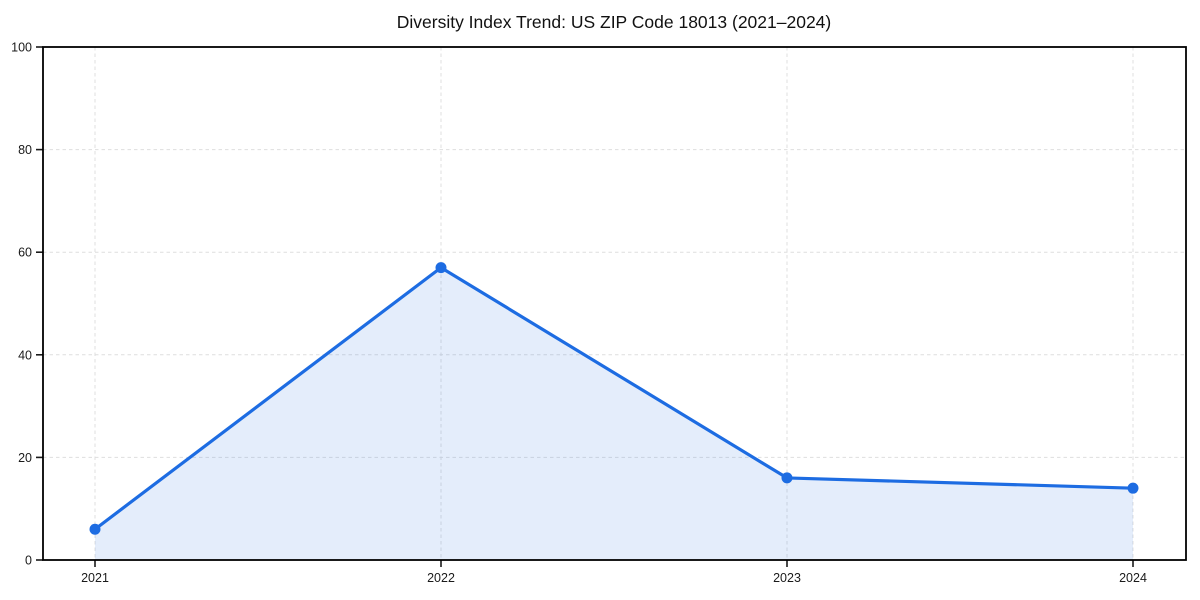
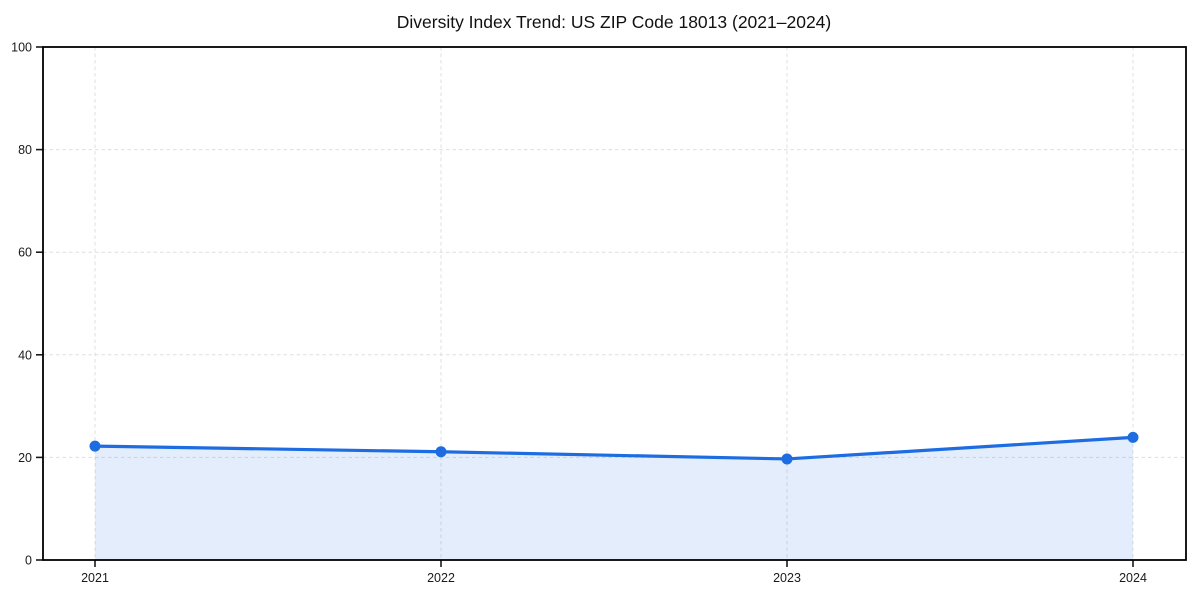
2021: 6 -> 22
2022: 57 -> 21
2023: 16 -> 20
2024: 14 -> 24
